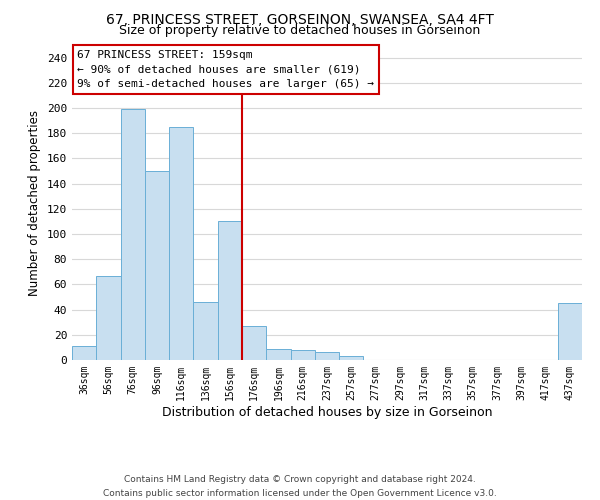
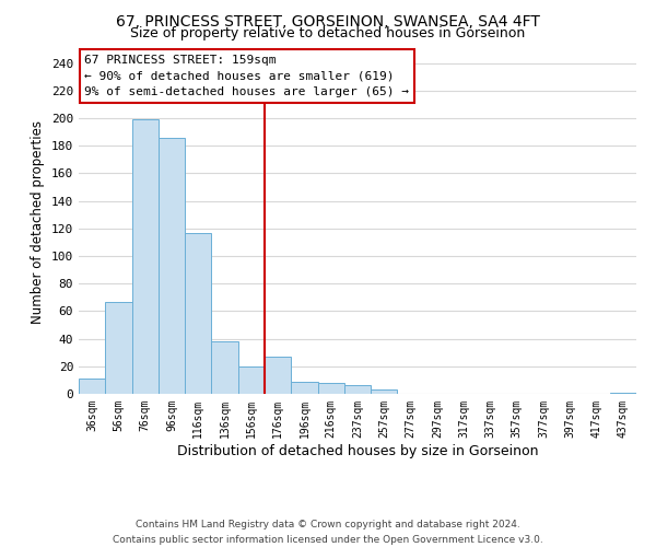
96sqm: 150 -> 186
116sqm: 185 -> 117
136sqm: 46 -> 38
156sqm: 110 -> 20
437sqm: 45 -> 1
